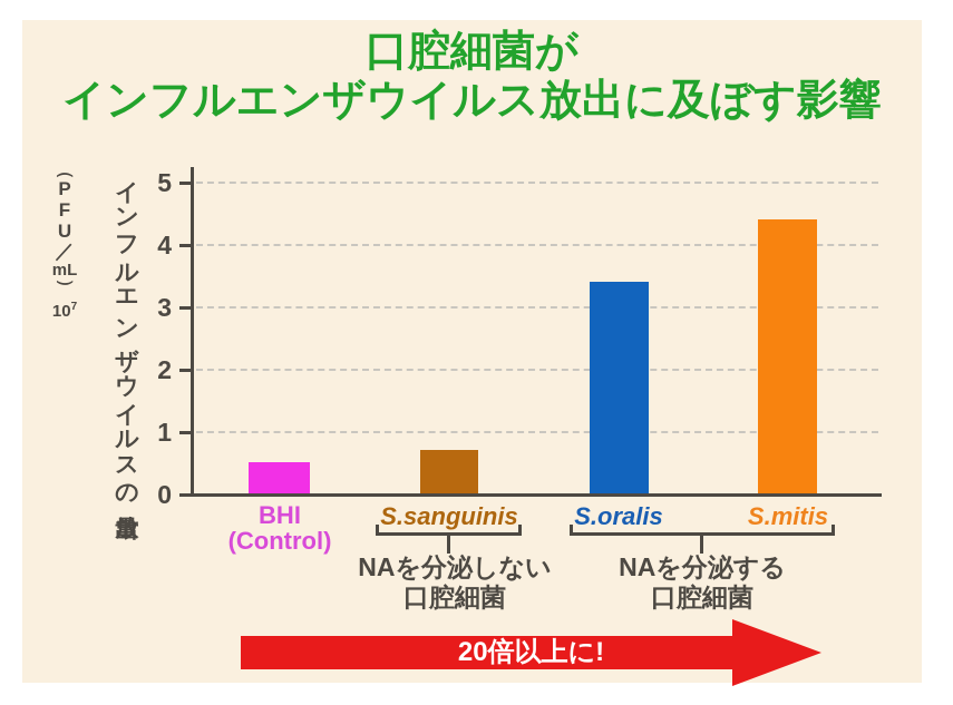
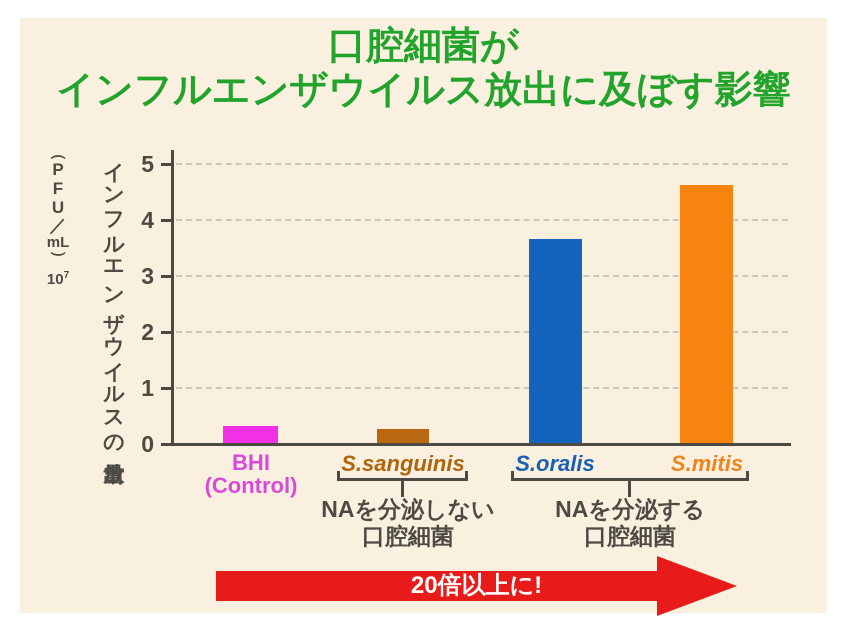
BHI (Control): 0.5 -> 0.3
S.sanguinis: 0.7 -> 0.2
S.oralis: 3.4 -> 3.6
S.mitis: 4.4 -> 4.6
